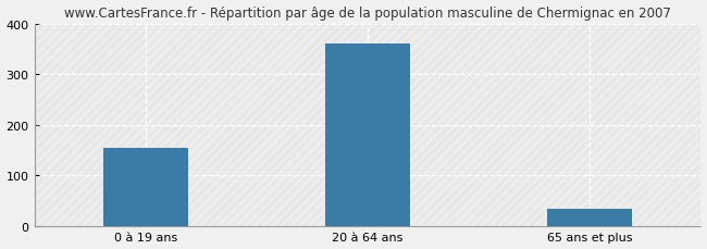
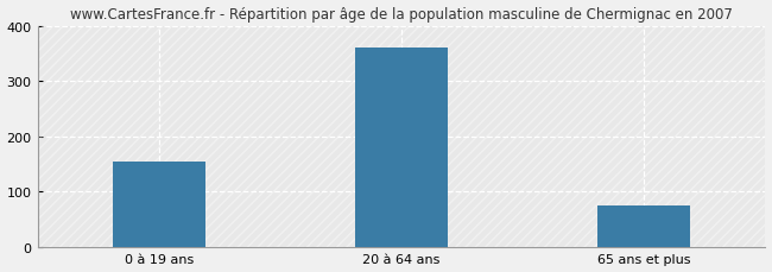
65 ans et plus: 35 -> 75
